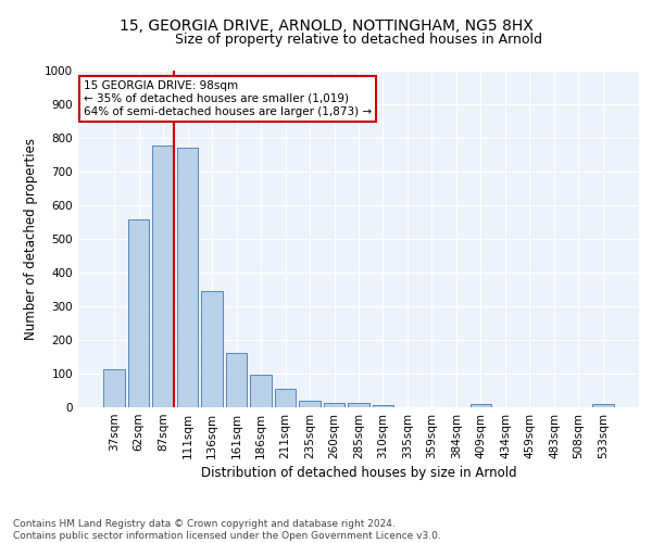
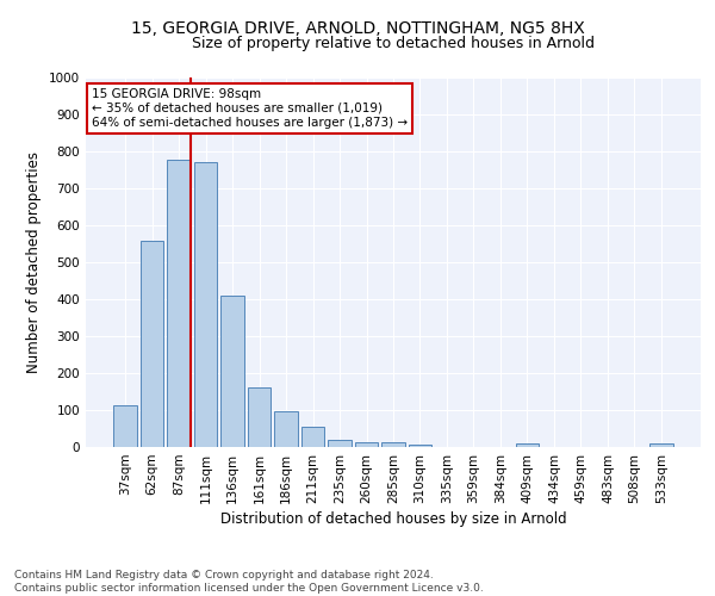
136sqm: 345 -> 410
